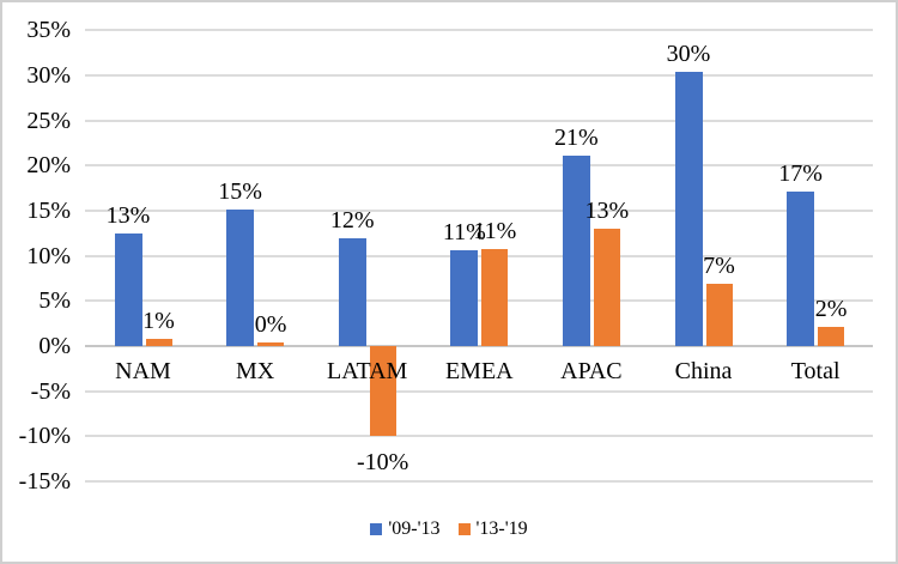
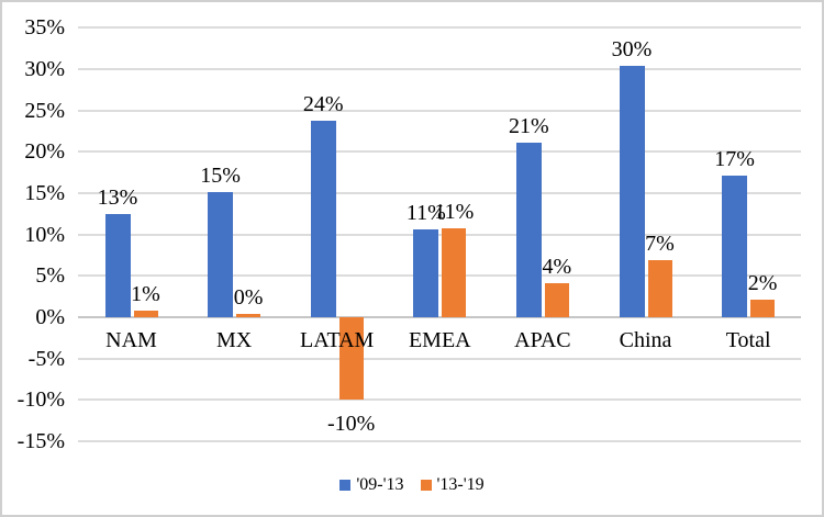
'09-'13/LATAM: 12% -> 24%
'13-'19/APAC: 13% -> 4%
